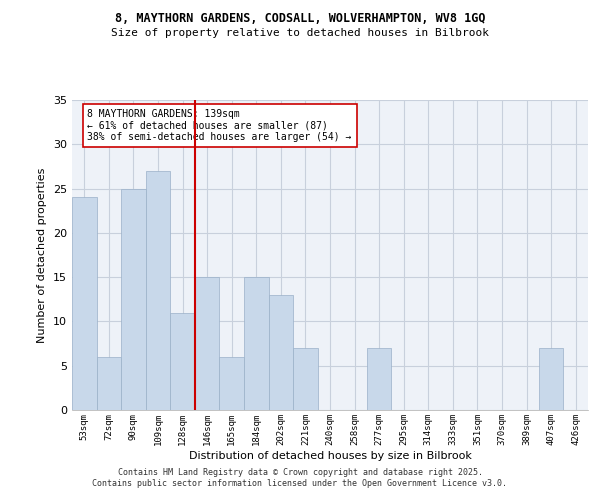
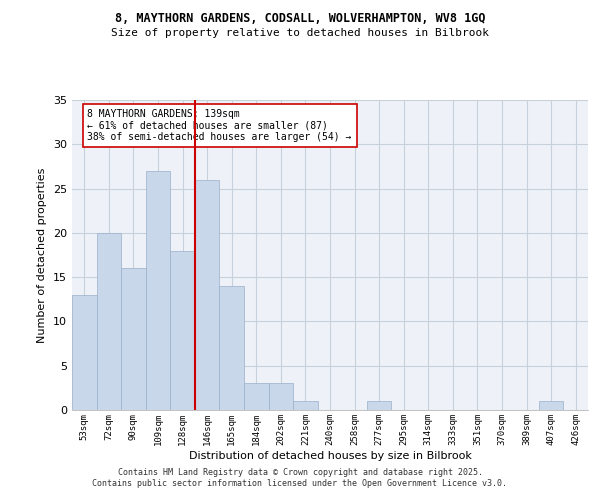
53sqm: 24 -> 13
72sqm: 6 -> 20
90sqm: 25 -> 16
128sqm: 11 -> 18
146sqm: 15 -> 26
165sqm: 6 -> 14
184sqm: 15 -> 3
202sqm: 13 -> 3
221sqm: 7 -> 1
277sqm: 7 -> 1
407sqm: 7 -> 1
